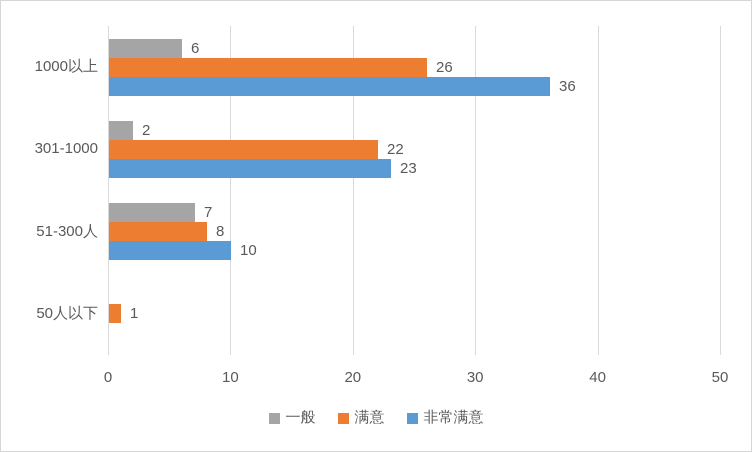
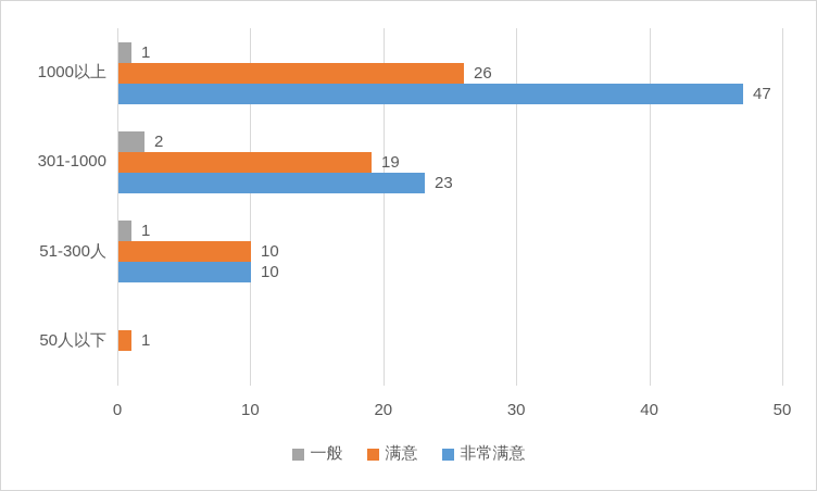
一般/1000以上: 6 -> 1
非常满意/1000以上: 36 -> 47
满意/301-1000: 22 -> 19
一般/51-300人: 7 -> 1
满意/51-300人: 8 -> 10
